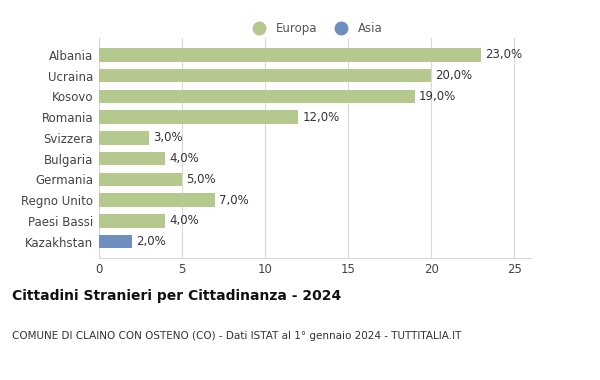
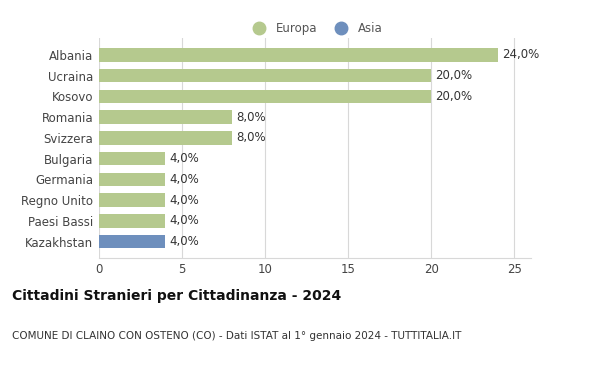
Albania: 23,0% -> 24,0%
Kosovo: 19,0% -> 20,0%
Romania: 12,0% -> 8,0%
Svizzera: 3,0% -> 8,0%
Germania: 5,0% -> 4,0%
Regno Unito: 7,0% -> 4,0%
Kazakhstan: 2,0% -> 4,0%
